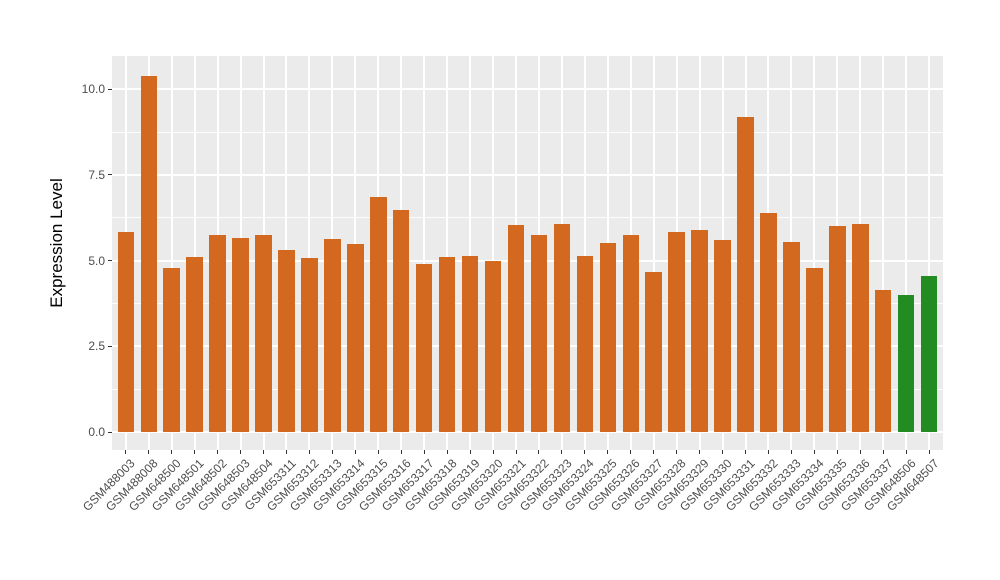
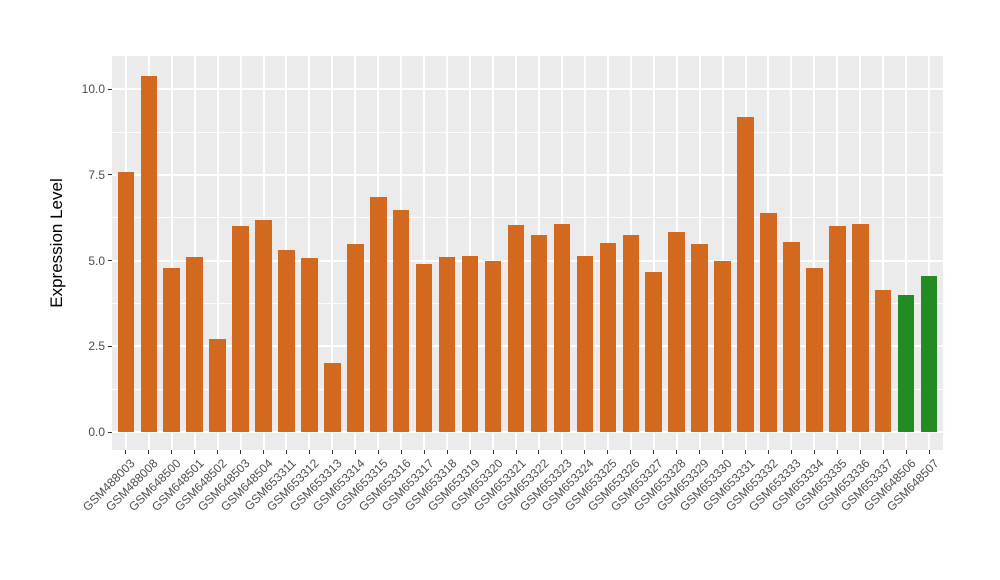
GSM488003: 5.8 -> 7.6
GSM648502: 5.8 -> 2.7
GSM648503: 5.7 -> 6.0
GSM648504: 5.8 -> 6.2
GSM653313: 5.6 -> 2.0
GSM653329: 5.9 -> 5.5
GSM653330: 5.6 -> 5.0
